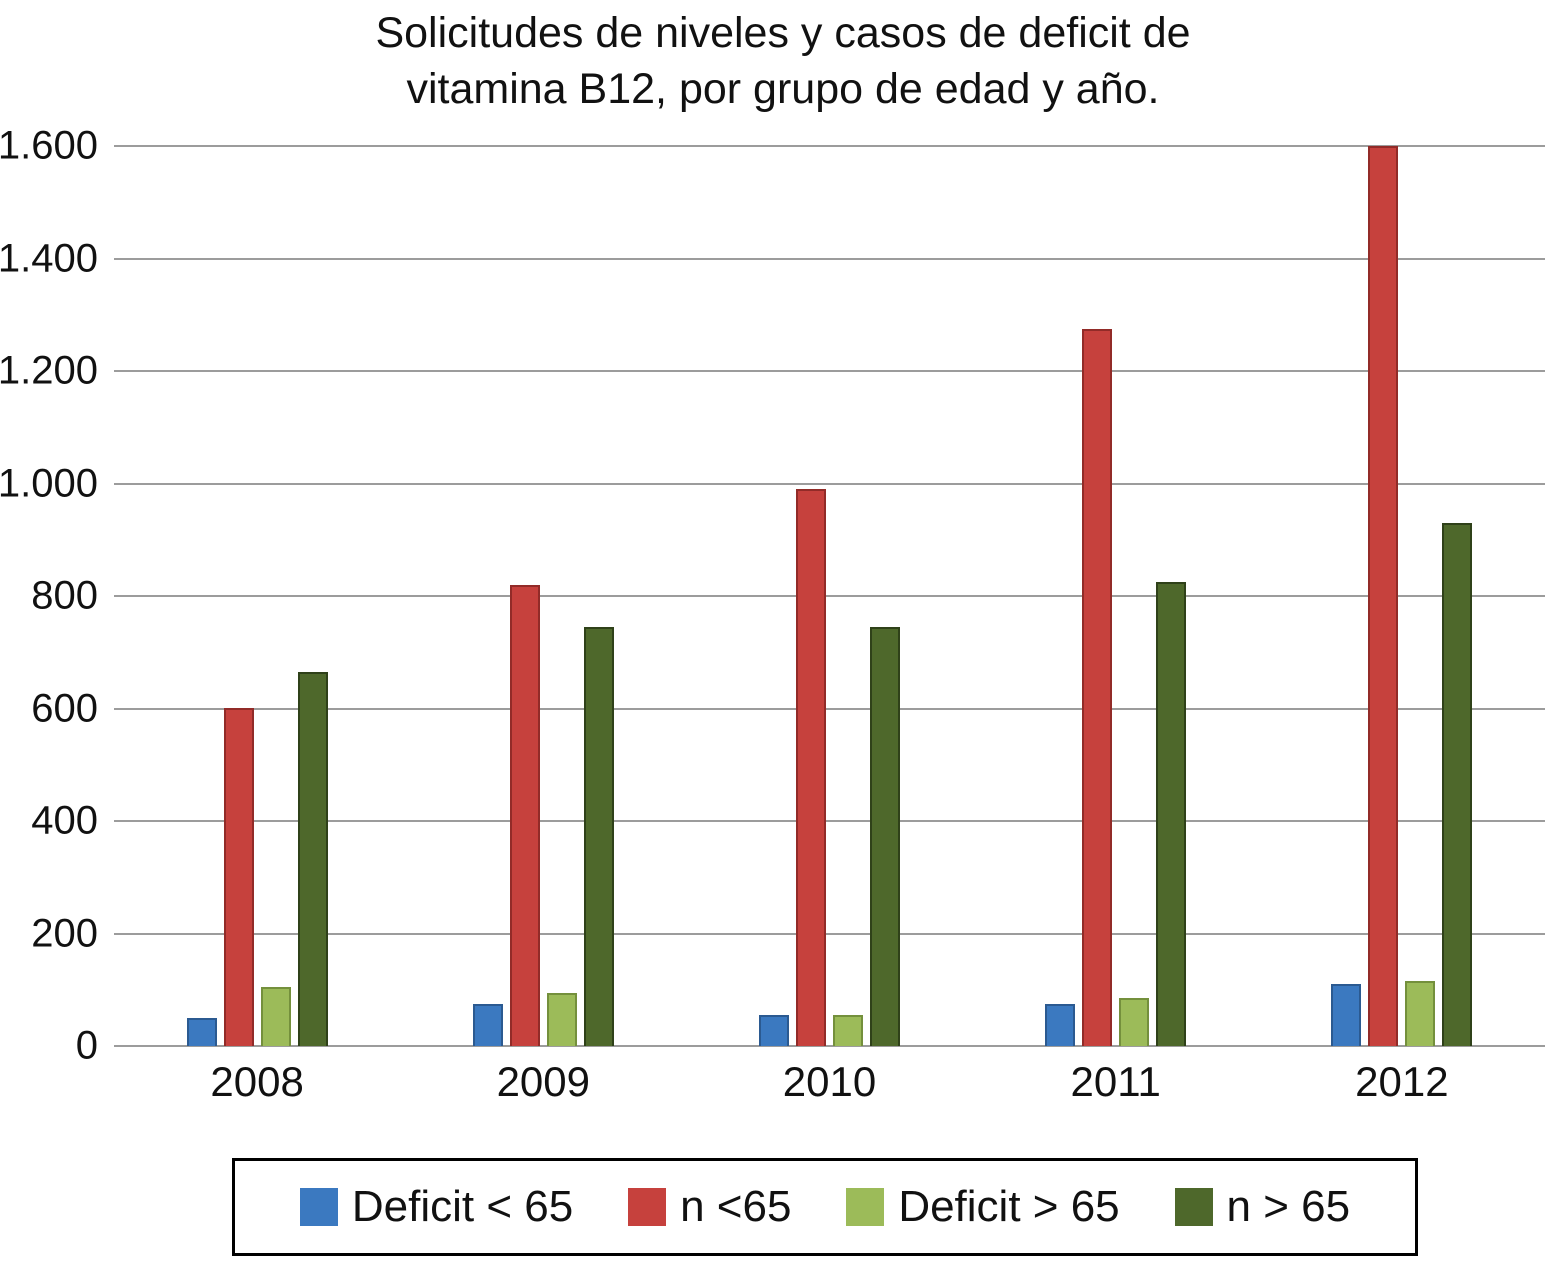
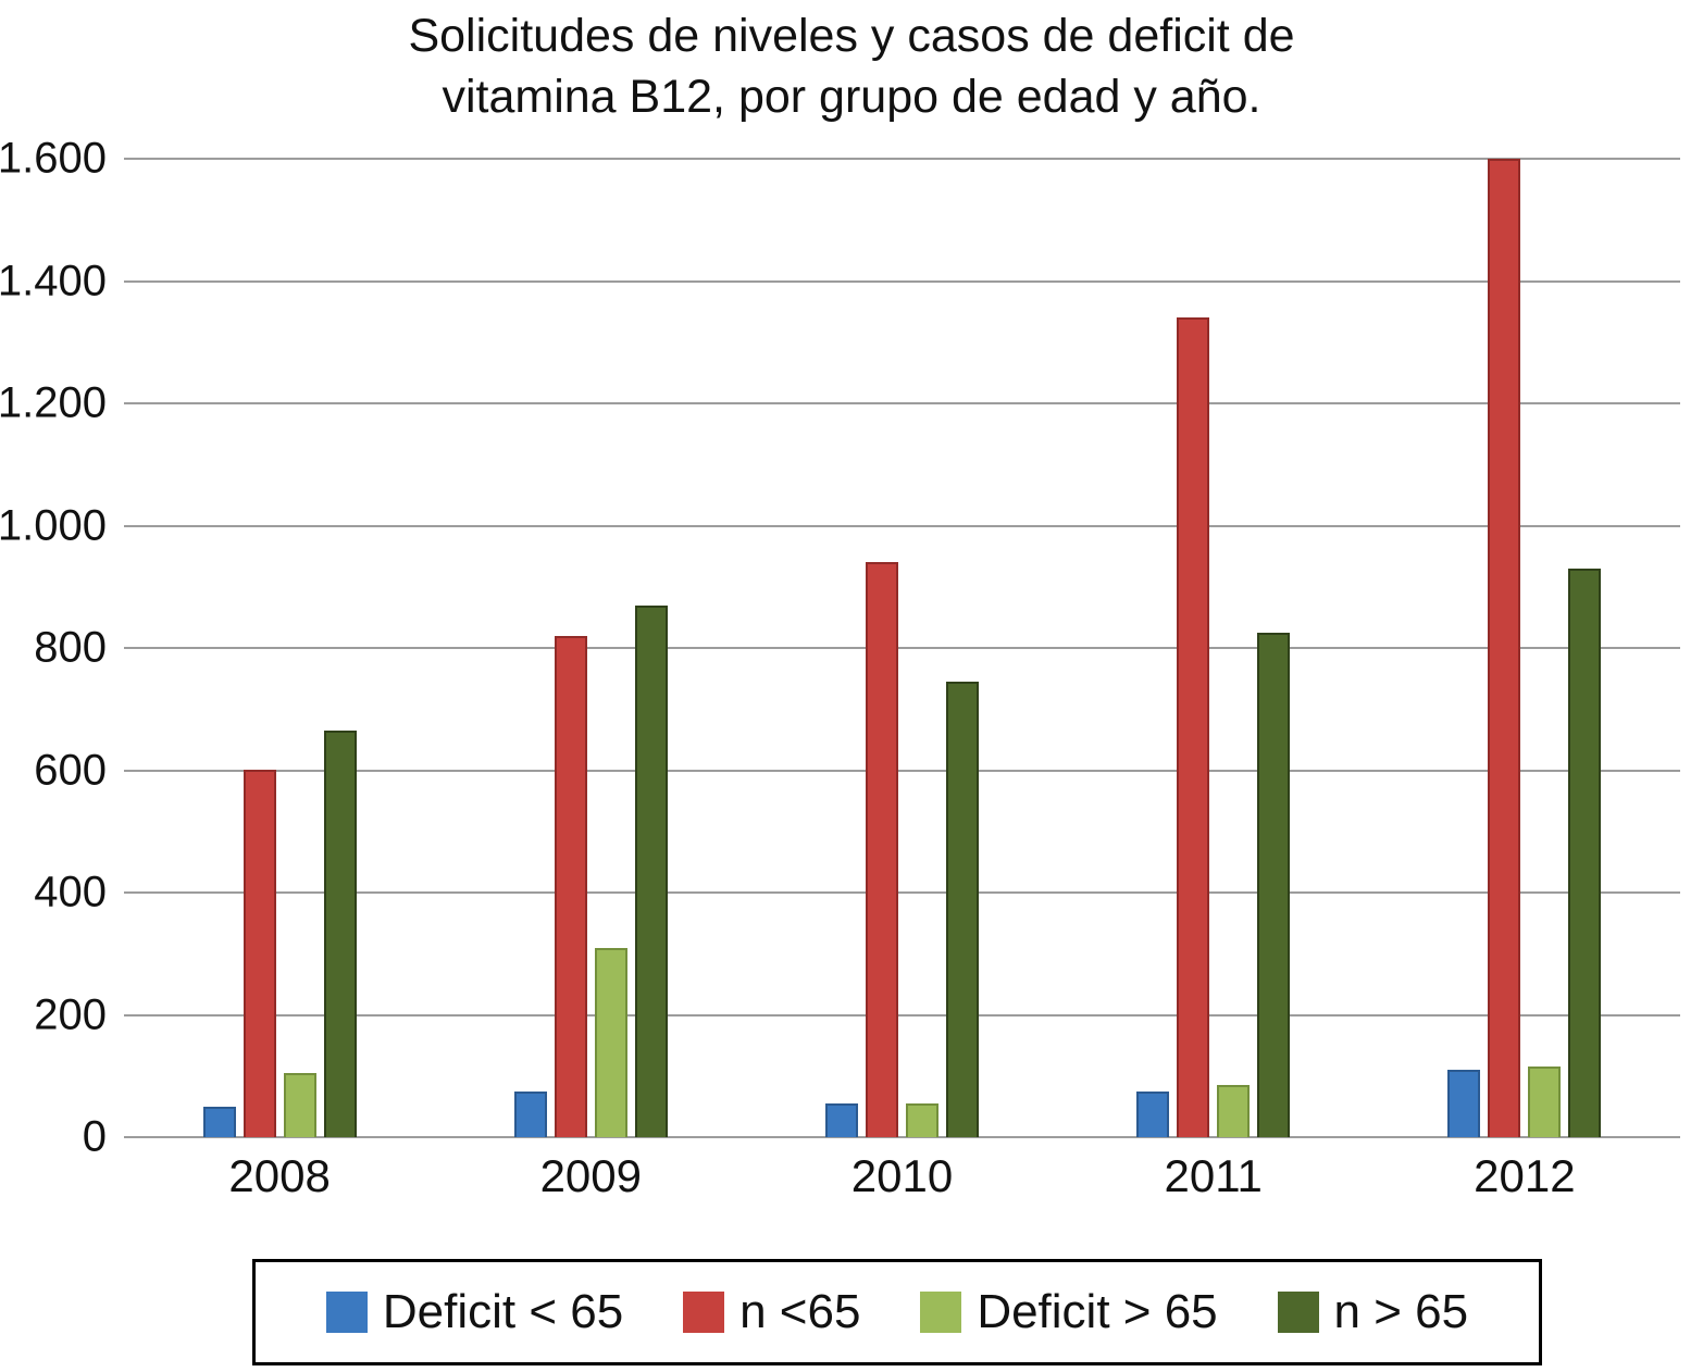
Deficit > 65/2009: 100 -> 310
n > 65/2009: 740 -> 870
n <65/2010: 990 -> 940
n <65/2011: 1280 -> 1340
